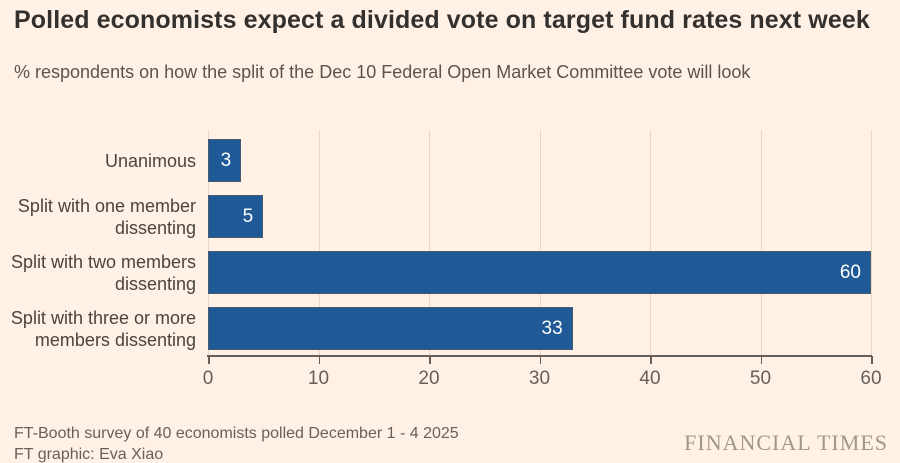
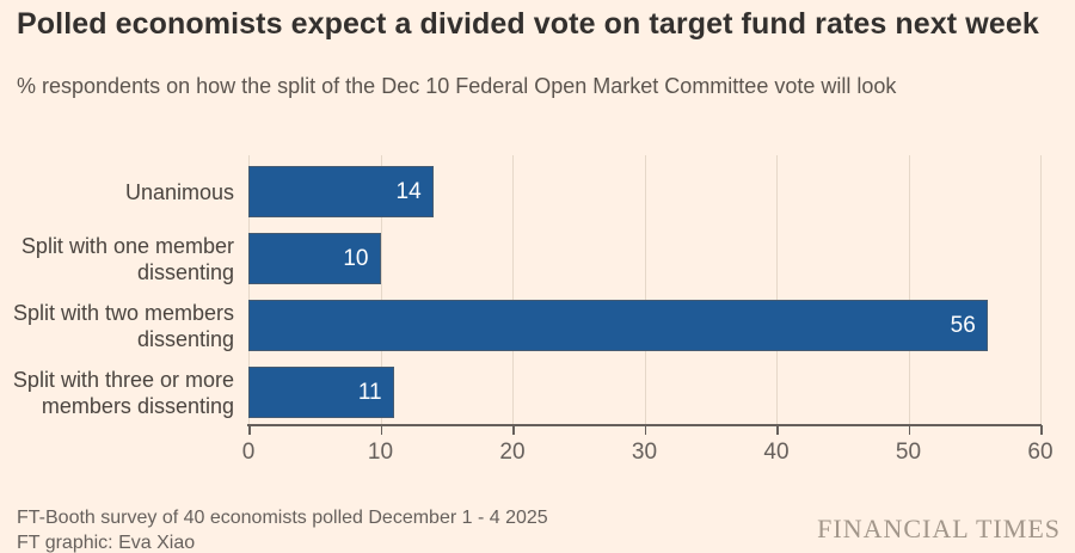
Unanimous: 3 -> 14
Split with one member dissenting: 5 -> 10
Split with two members dissenting: 60 -> 56
Split with three or more members dissenting: 33 -> 11
